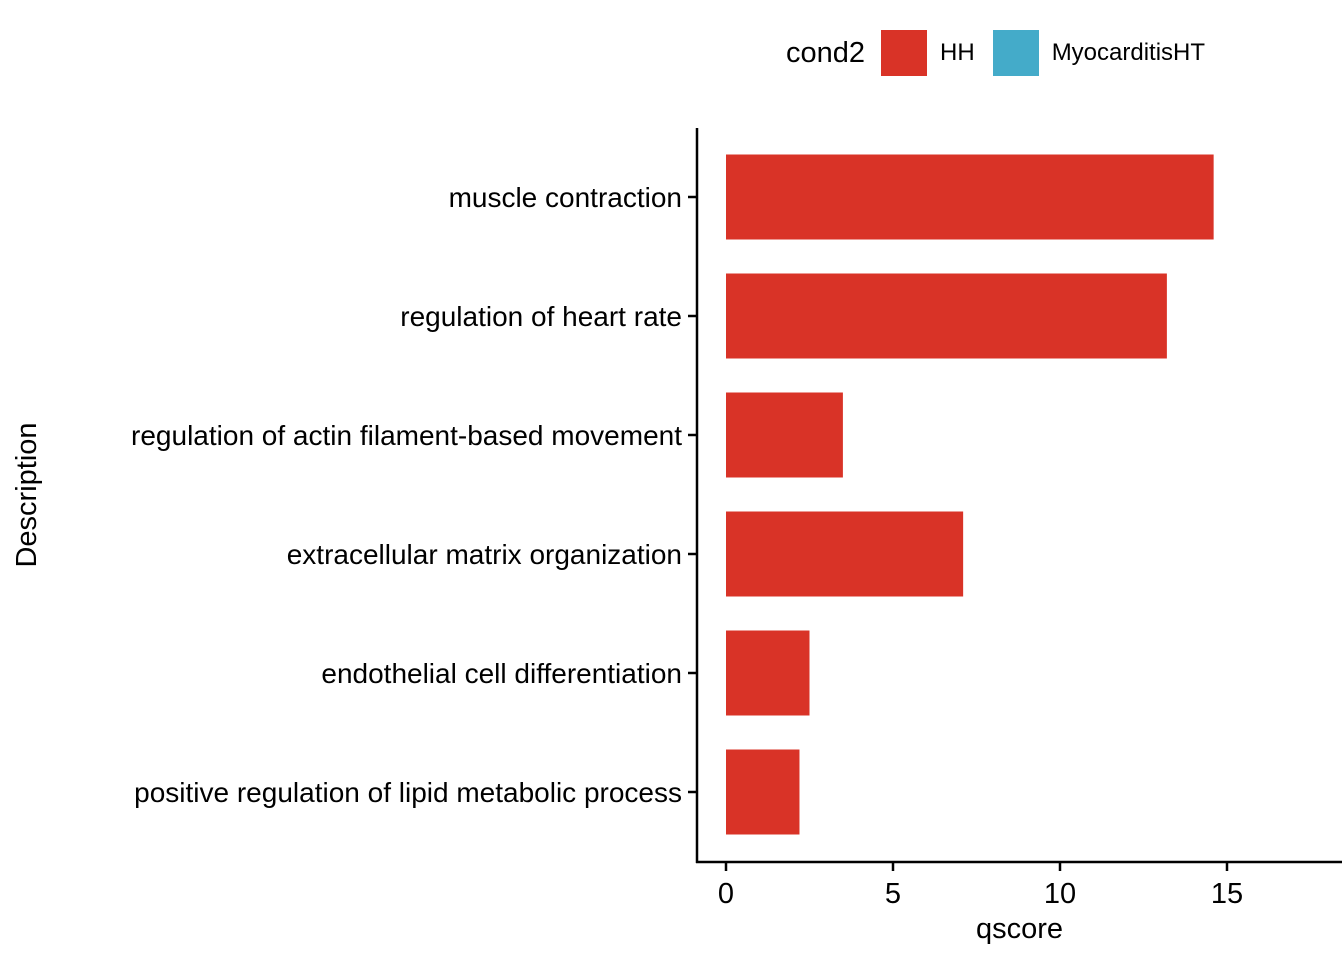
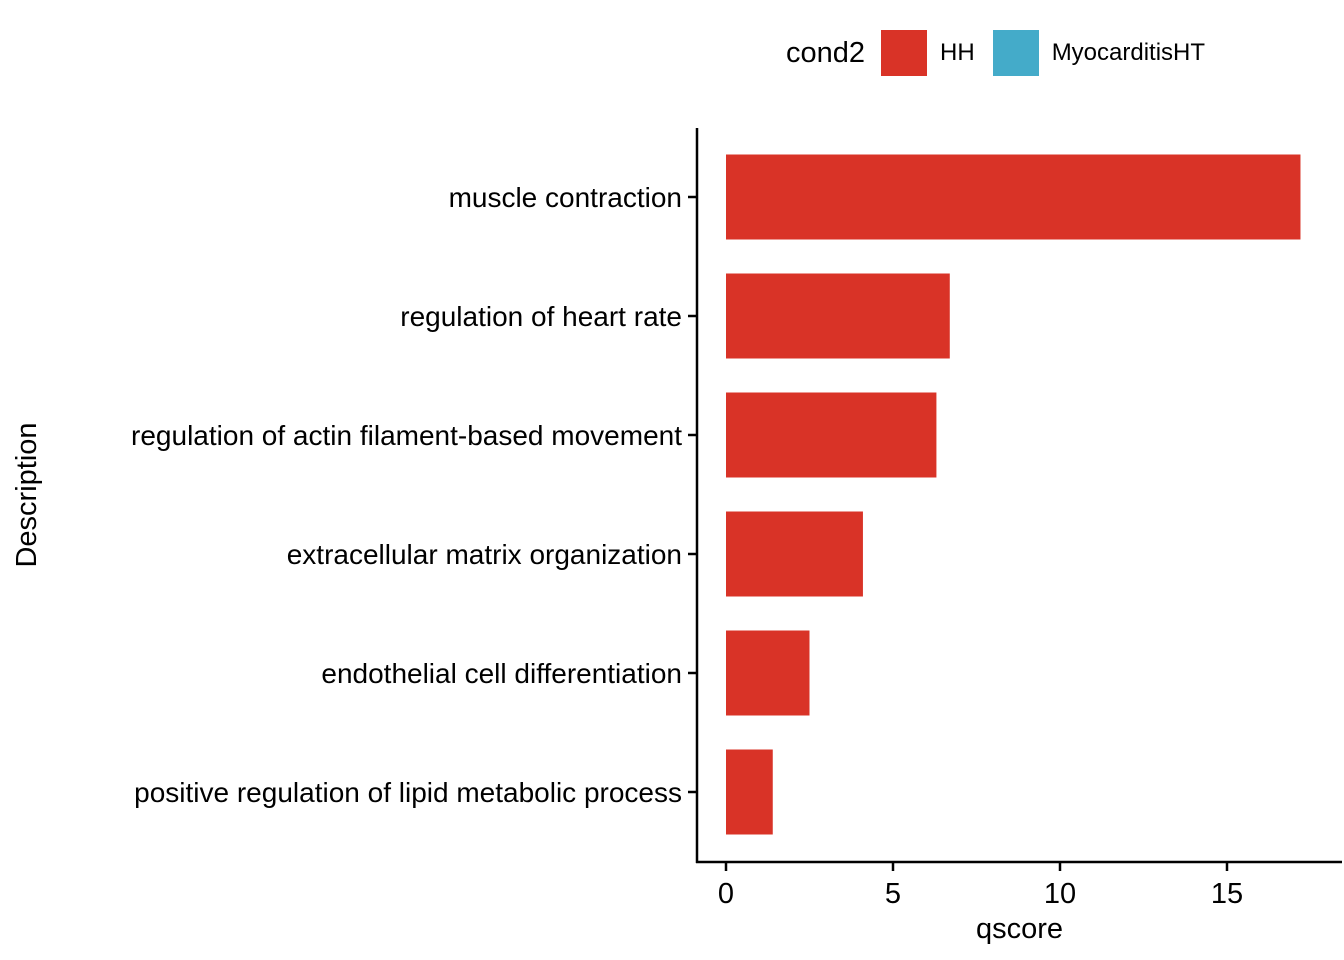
muscle contraction: 14.6 -> 17.2
regulation of heart rate: 13.2 -> 6.7
regulation of actin filament-based movement: 3.5 -> 6.3
extracellular matrix organization: 7.1 -> 4.1
positive regulation of lipid metabolic process: 2.2 -> 1.4
